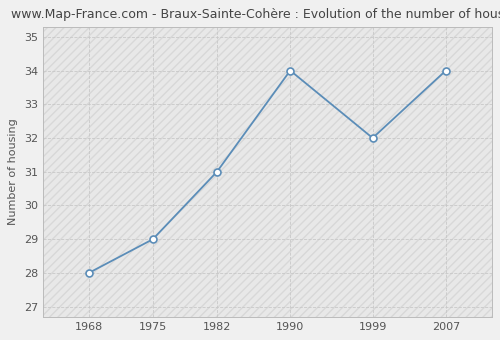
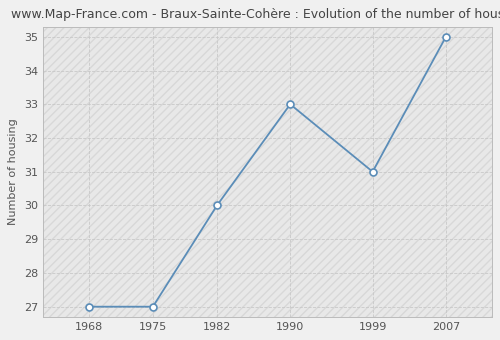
1968: 28 -> 27
1975: 29 -> 27
1982: 31 -> 30
1990: 34 -> 33
1999: 32 -> 31
2007: 34 -> 35
